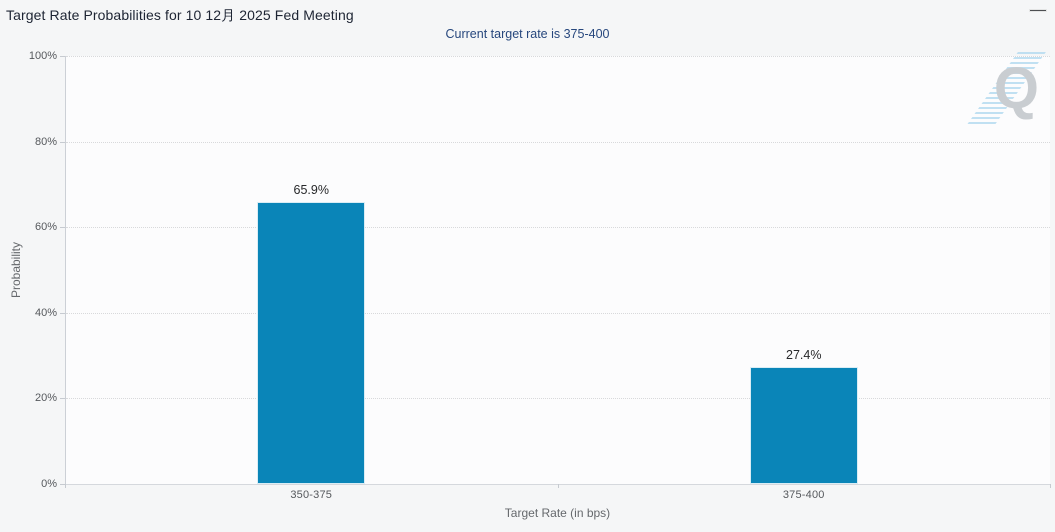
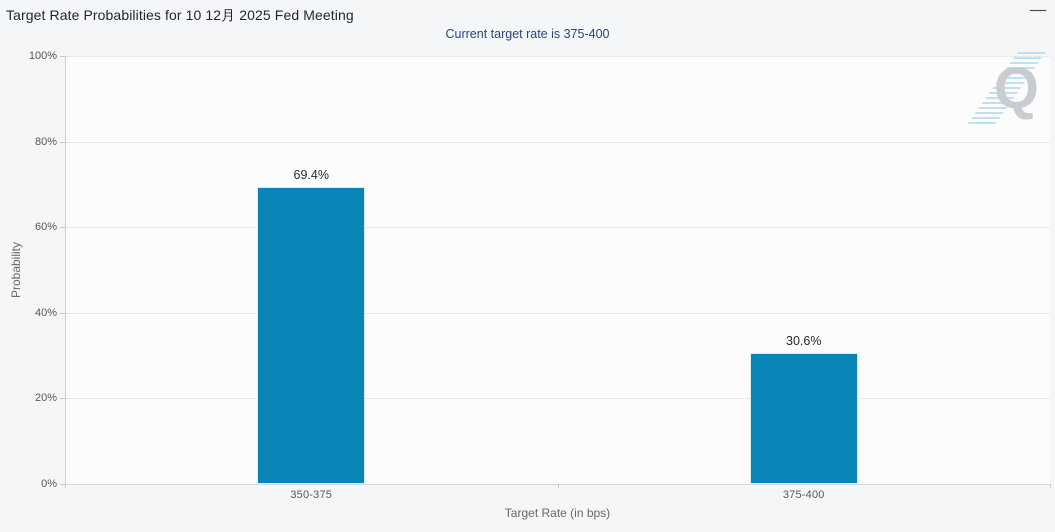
350-375: 65.9% -> 69.4%
375-400: 27.4% -> 30.6%
